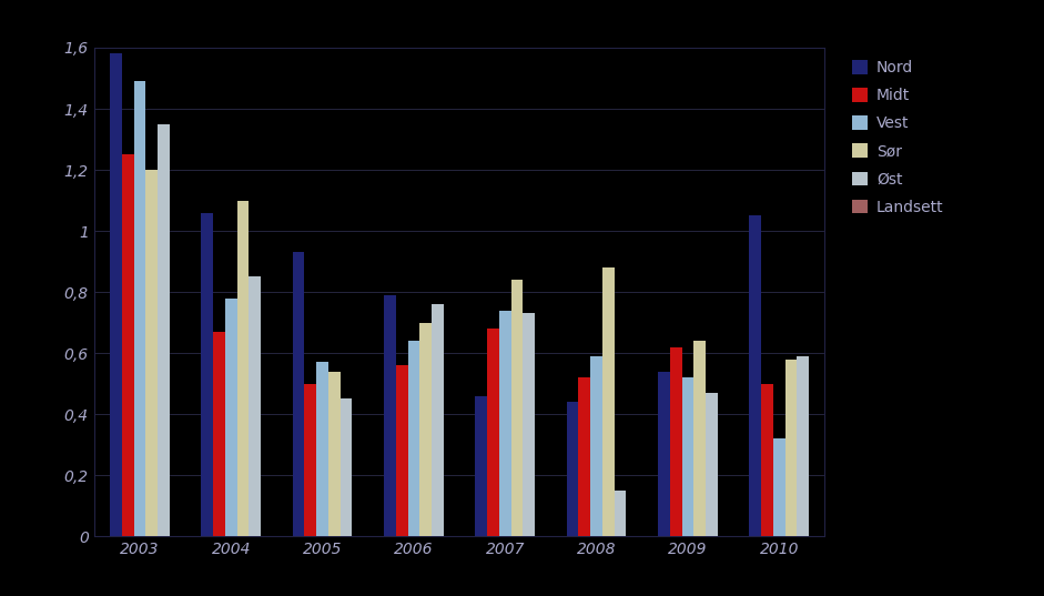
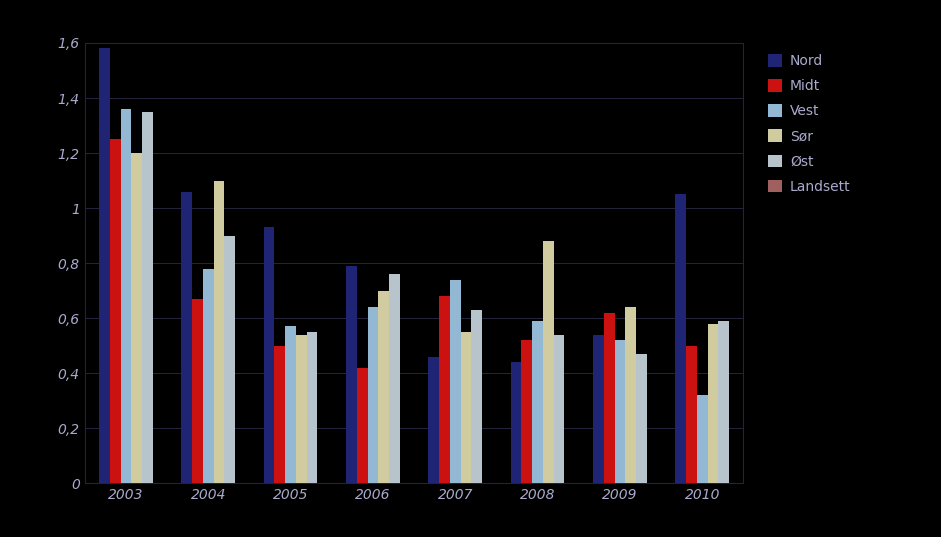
Vest/2003: 1,49 -> 1,36
Øst/2004: 0,85 -> 0,90
Øst/2005: 0,45 -> 0,55
Midt/2006: 0,56 -> 0,42
Sør/2007: 0,84 -> 0,55
Øst/2007: 0,73 -> 0,63
Øst/2008: 0,15 -> 0,54
